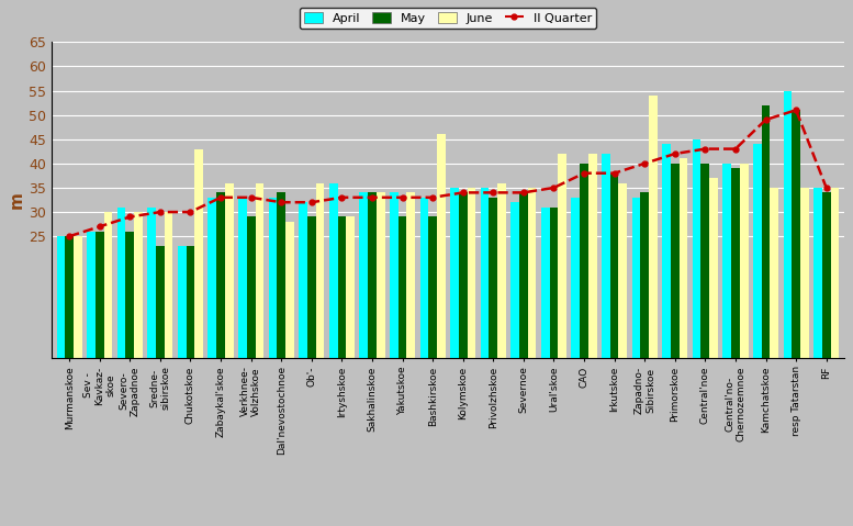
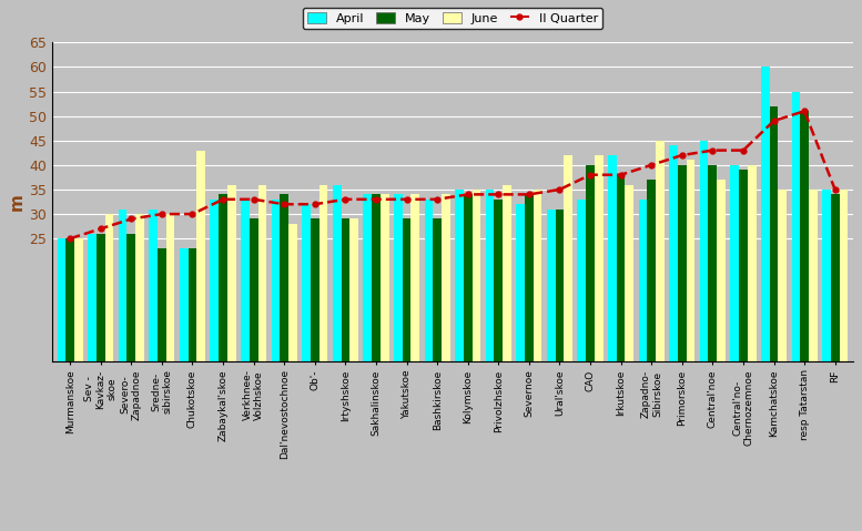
June/Bashkirskoe: 46 -> 34
May/Zapadno- Sibirskoe: 34 -> 37
June/Zapadno- Sibirskoe: 54 -> 45
April/Kamchatskoe: 44 -> 60
